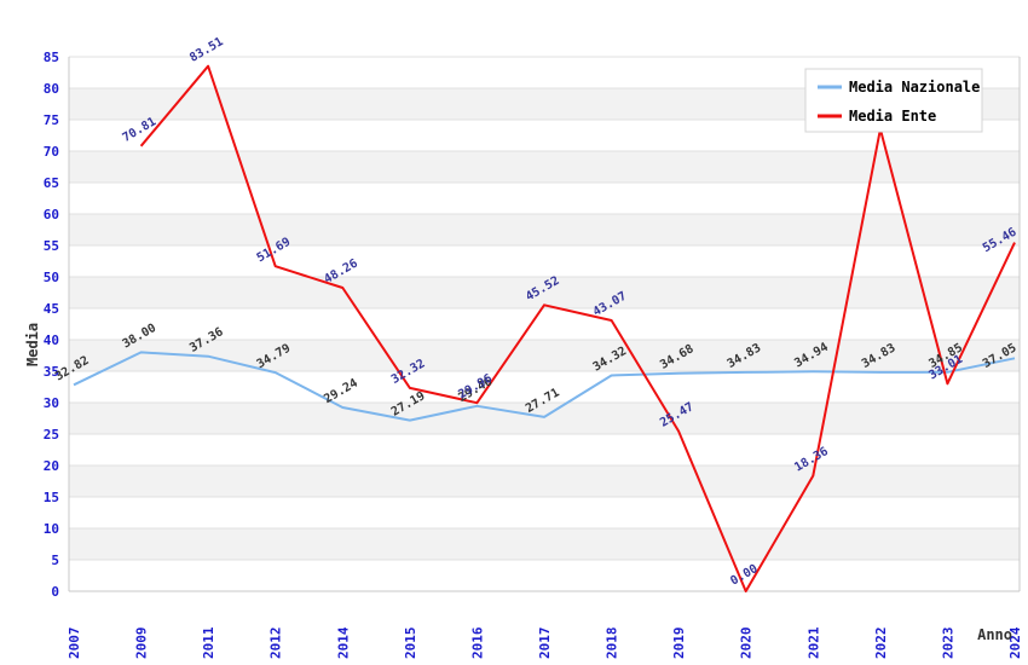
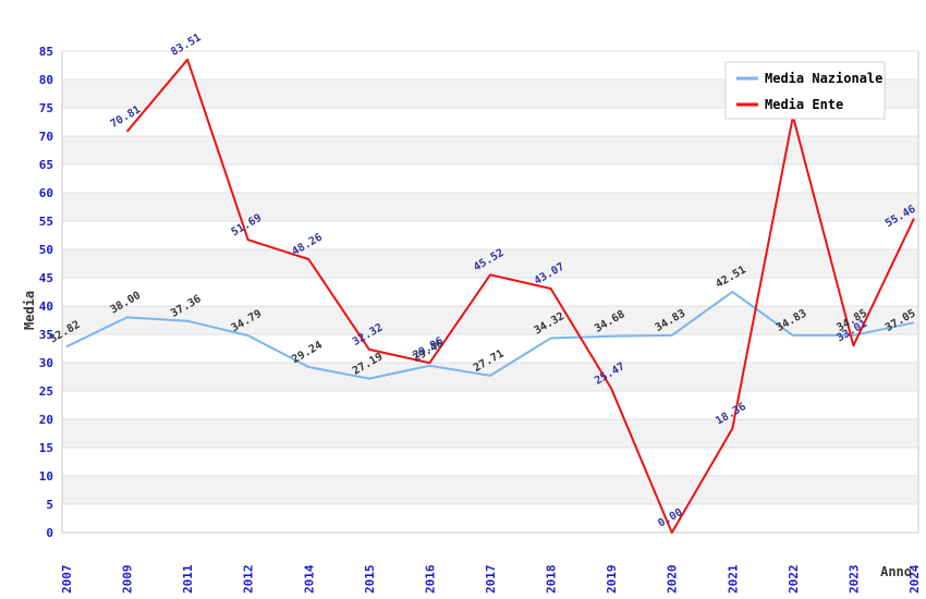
Media Nazionale/2021: 34.94 -> 42.51
